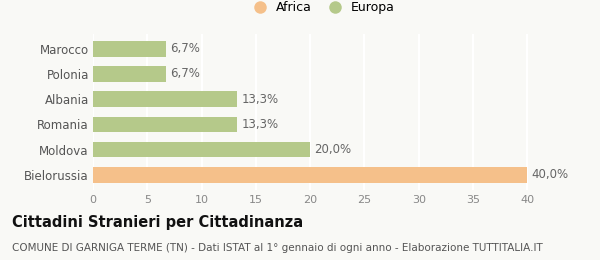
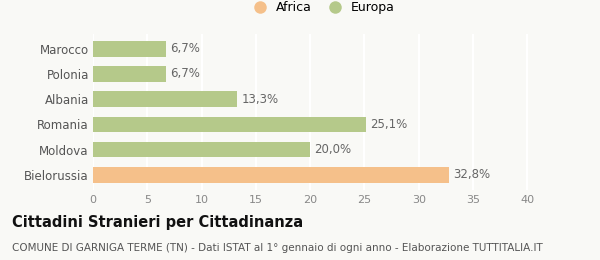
Romania: 13,3% -> 25,1%
Bielorussia: 40,0% -> 32,8%
